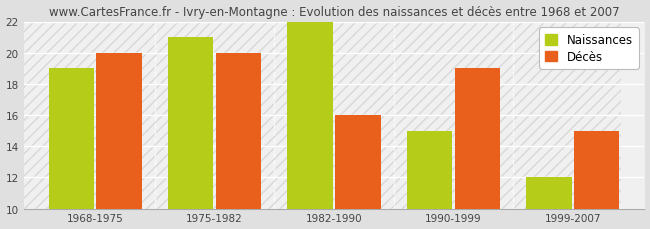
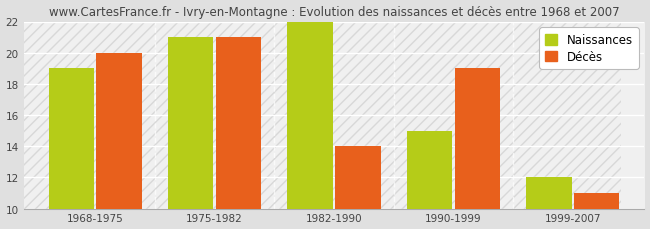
Décès/1975-1982: 20 -> 21
Décès/1982-1990: 16 -> 14
Décès/1999-2007: 15 -> 11
